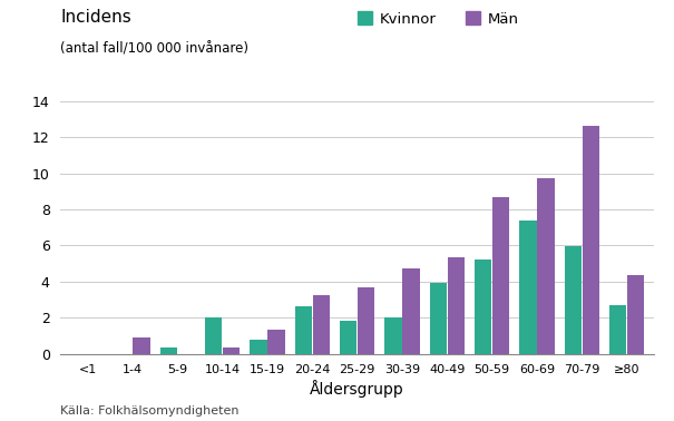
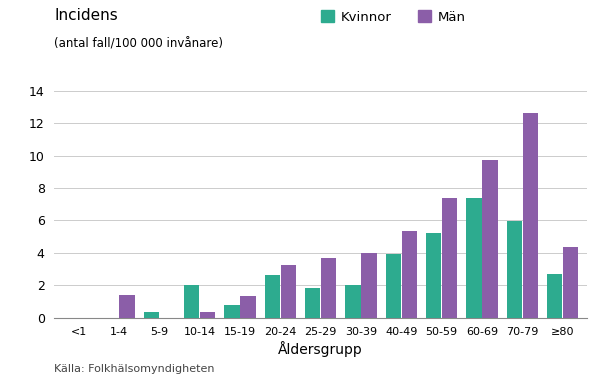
Män/1-4: 0.9 -> 1.4
Män/30-39: 4.7 -> 4.0
Män/50-59: 8.7 -> 7.4
